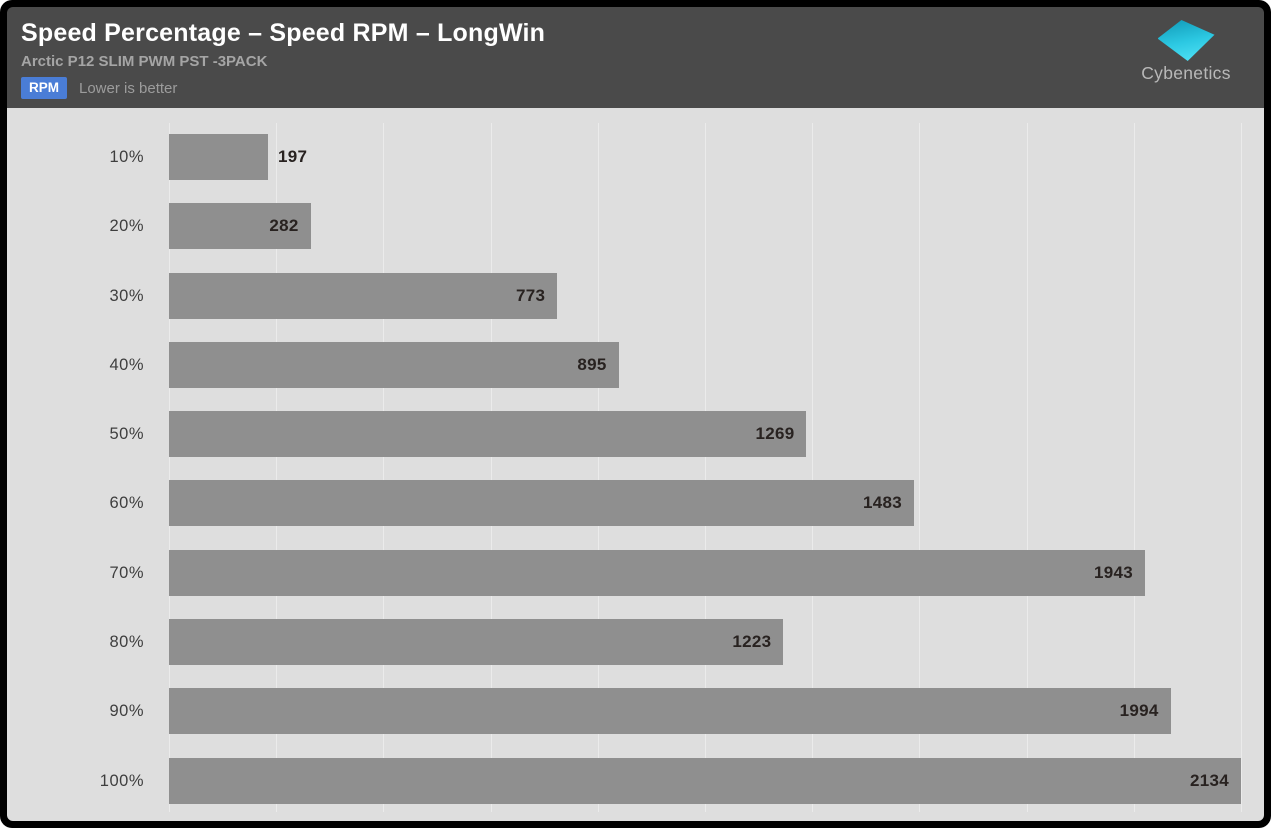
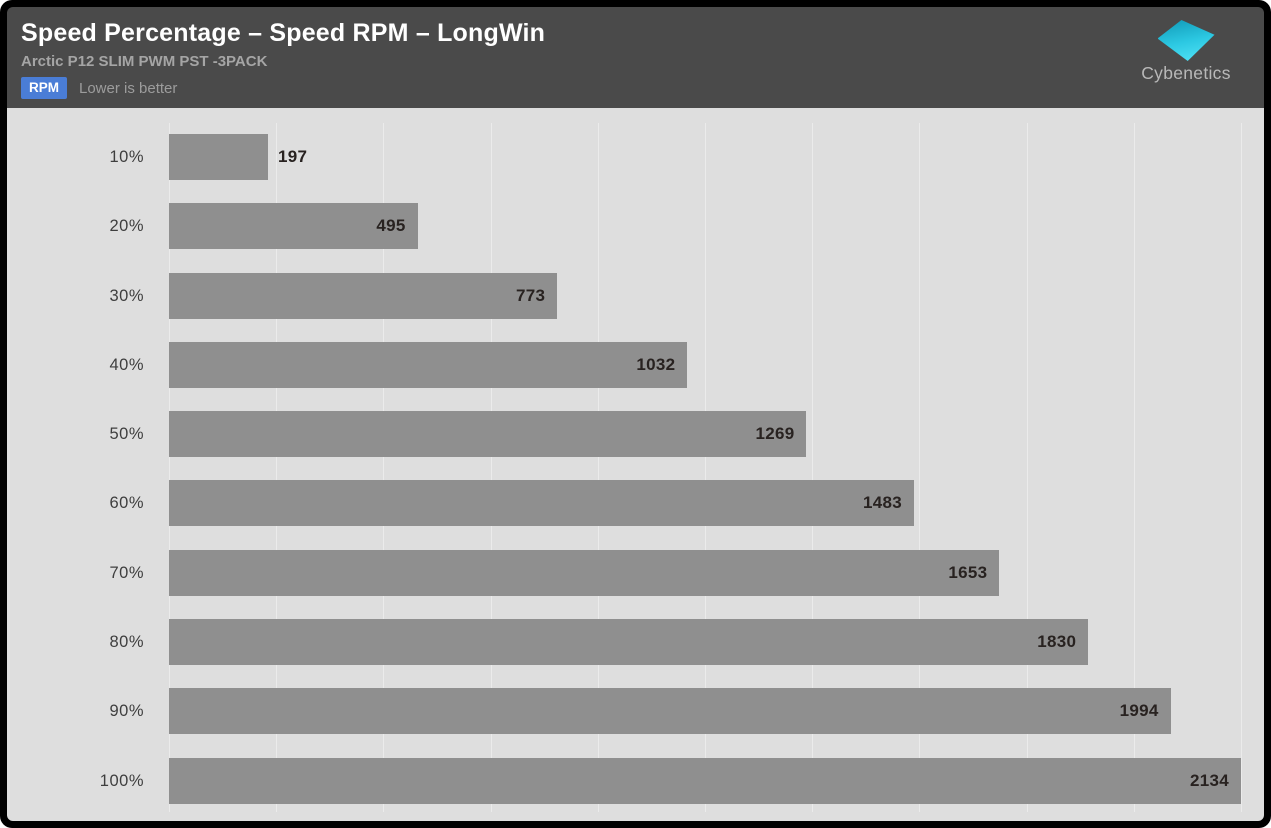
20%: 282 -> 495
40%: 895 -> 1032
70%: 1943 -> 1653
80%: 1223 -> 1830
